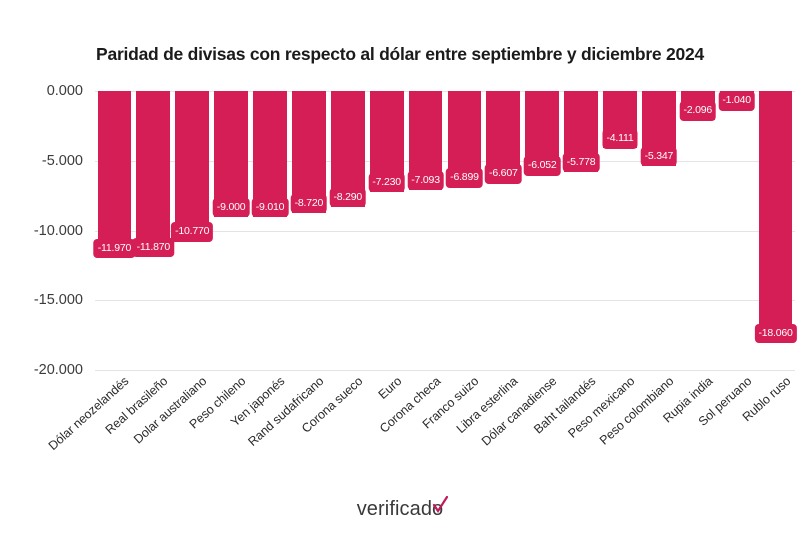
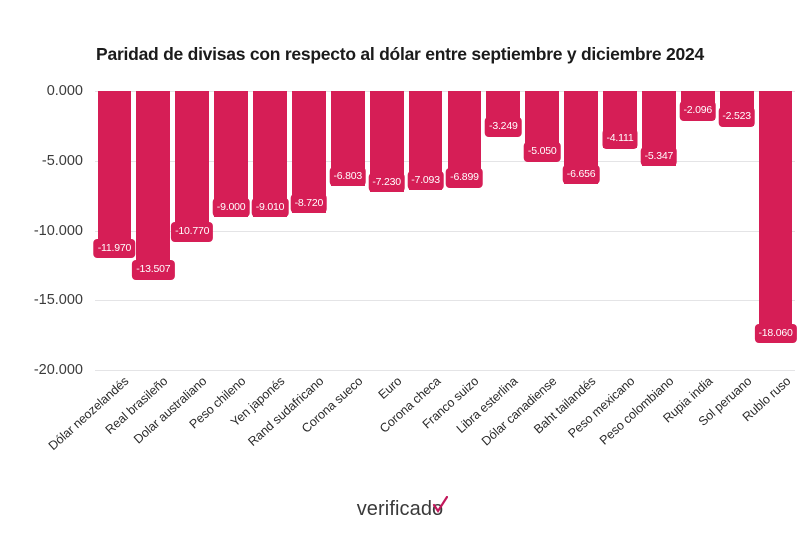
Real brasileño: -11.870 -> -13.507
Corona sueco: -8.290 -> -6.803
Libra esterlina: -6.607 -> -3.249
Dólar canadiense: -6.052 -> -5.050
Baht tailandés: -5.778 -> -6.656
Sol peruano: -1.040 -> -2.523
